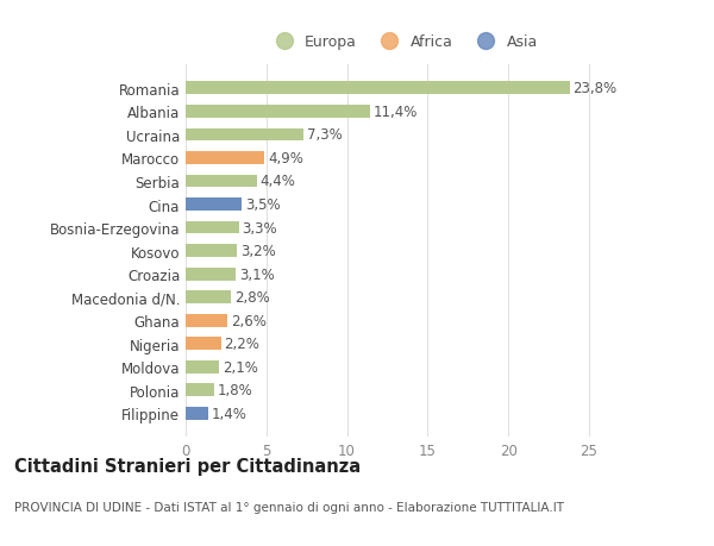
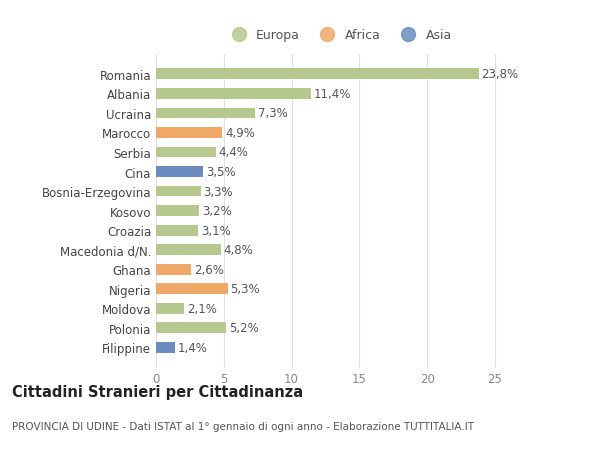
Macedonia d/N.: 2,8% -> 4,8%
Nigeria: 2,2% -> 5,3%
Polonia: 1,8% -> 5,2%
